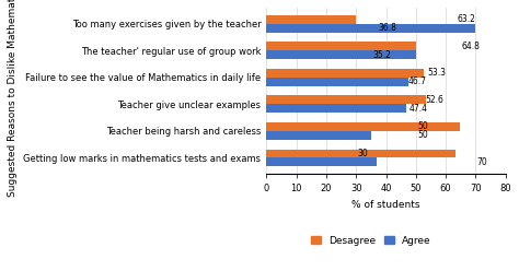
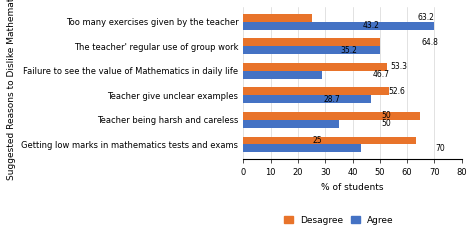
Desagree/Too many exercises given by the teacher: 30 -> 25
Agree/Failure to see the value of Mathematics in daily life: 47.4 -> 28.7
Agree/Getting low marks in mathematics tests and exams: 36.8 -> 43.2
